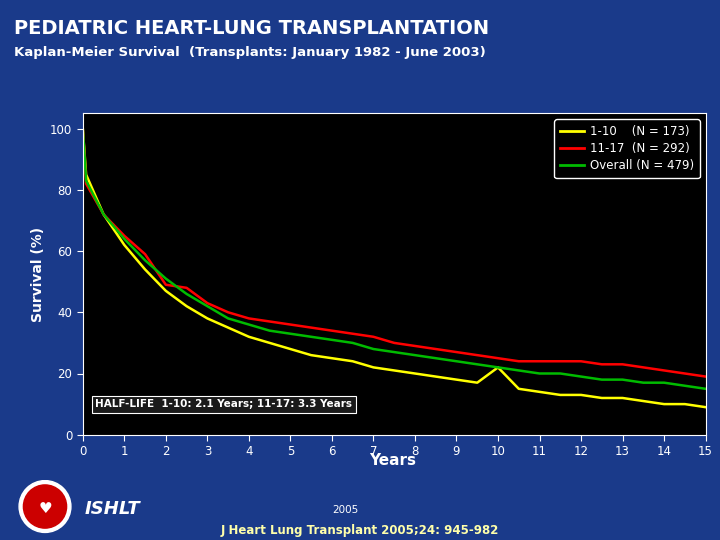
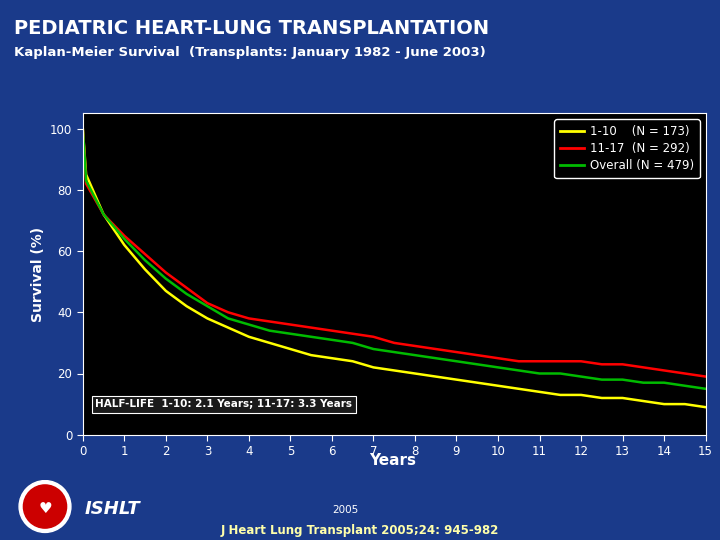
11-17 (N = 292)/2: 49 -> 53
1-10 (N = 173)/10: 22 -> 16
